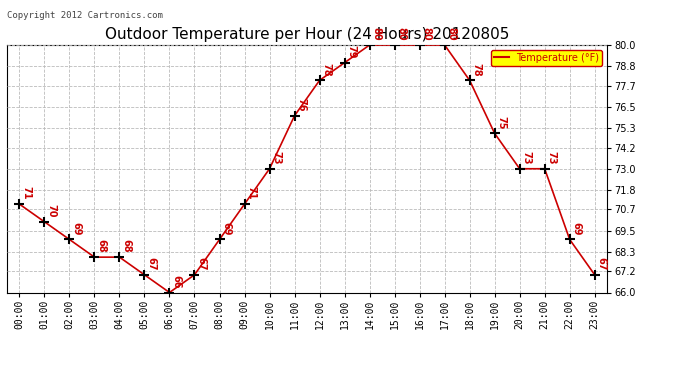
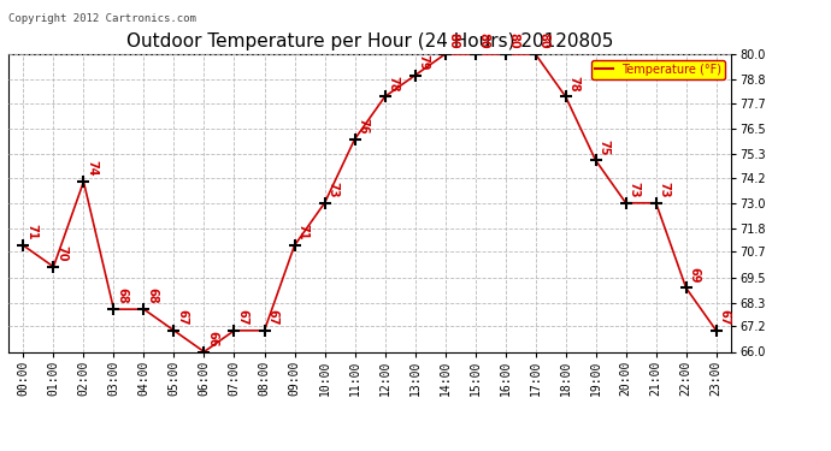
02:00: 69 -> 74
08:00: 69 -> 67
